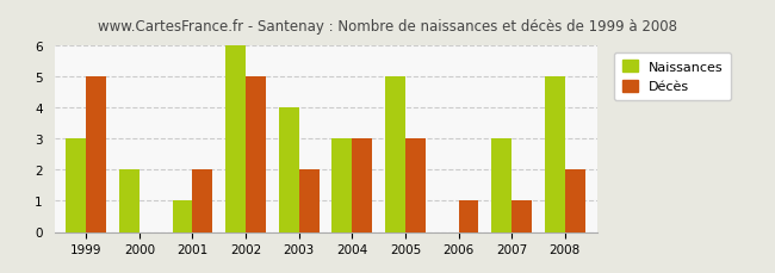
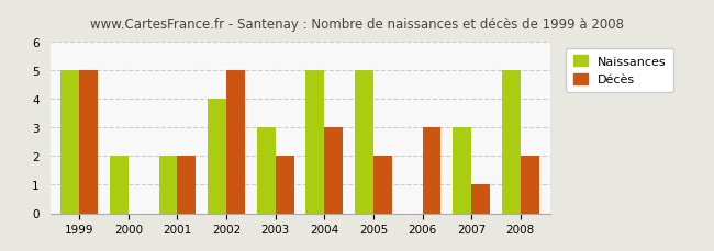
Naissances/1999: 3 -> 5
Naissances/2001: 1 -> 2
Naissances/2002: 6 -> 4
Naissances/2003: 4 -> 3
Naissances/2004: 3 -> 5
Décès/2005: 3 -> 2
Décès/2006: 1 -> 3
